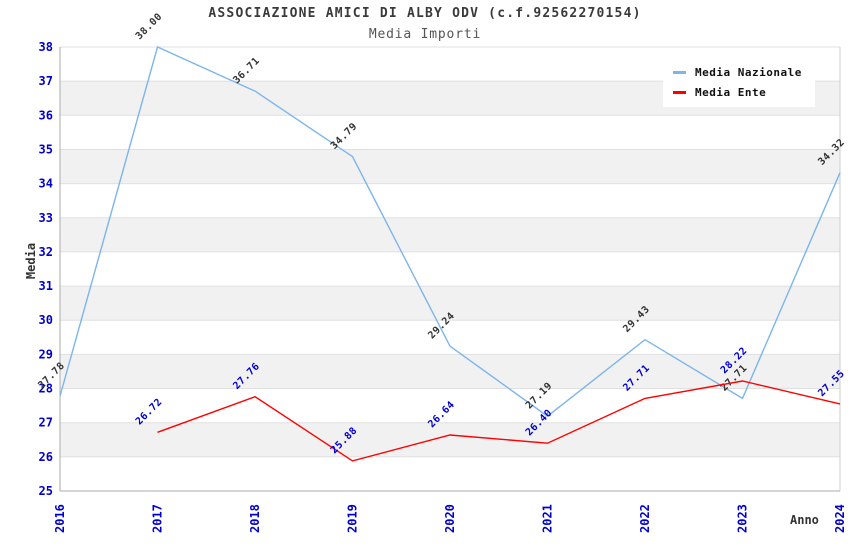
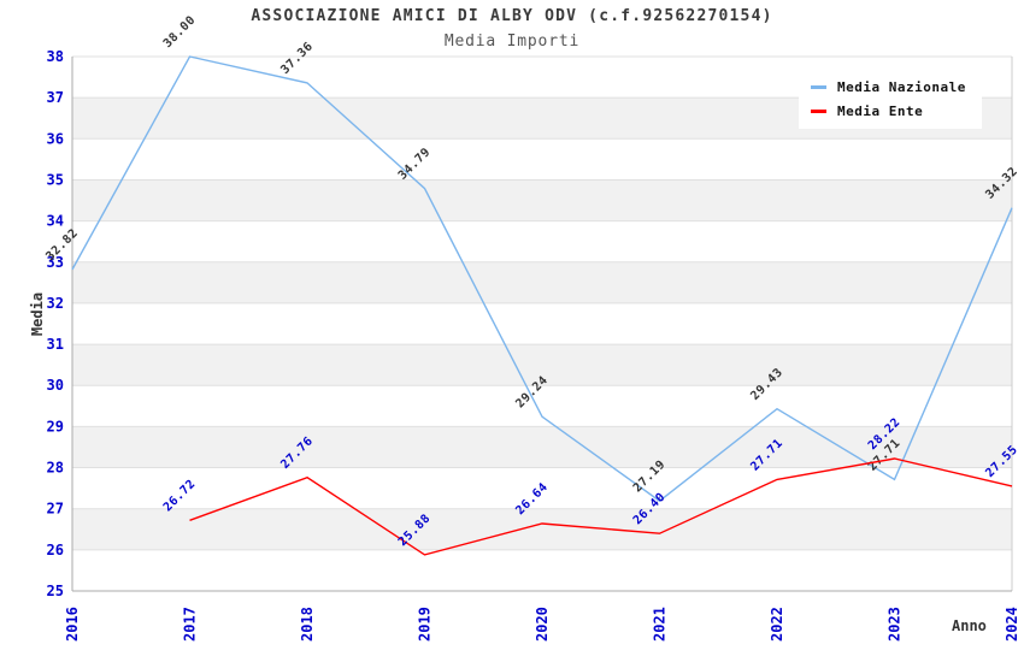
Media Nazionale/2016: 27.78 -> 32.82
Media Nazionale/2018: 36.71 -> 37.36
